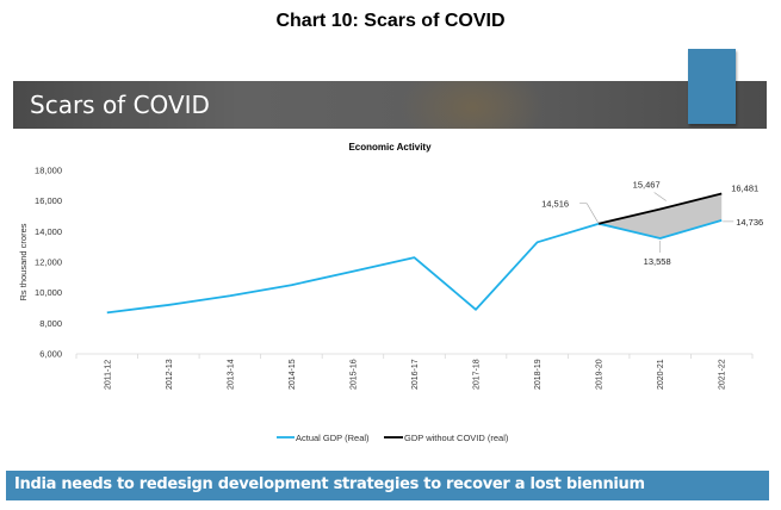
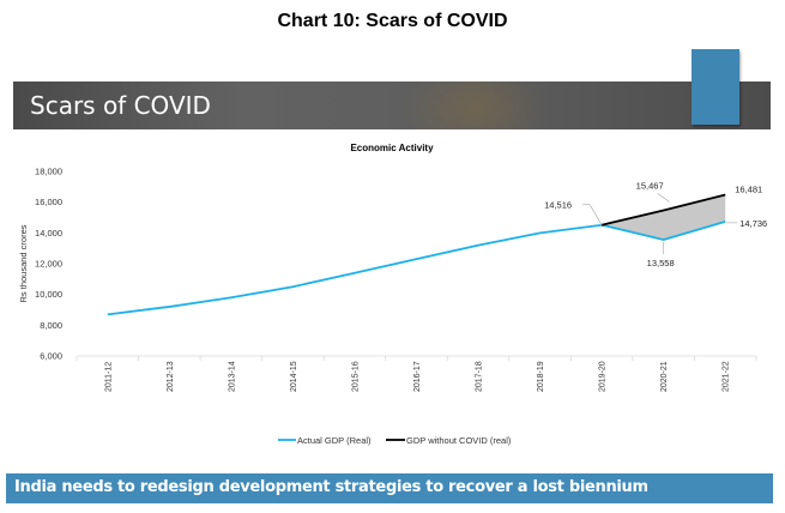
Actual GDP (Real)/2017-18: 8900 -> 13200
Actual GDP (Real)/2018-19: 13300 -> 14000
